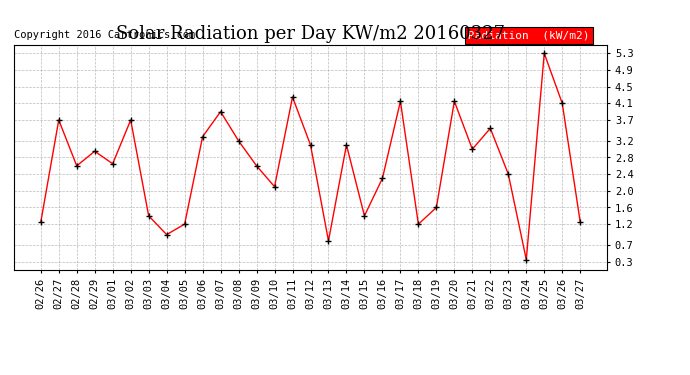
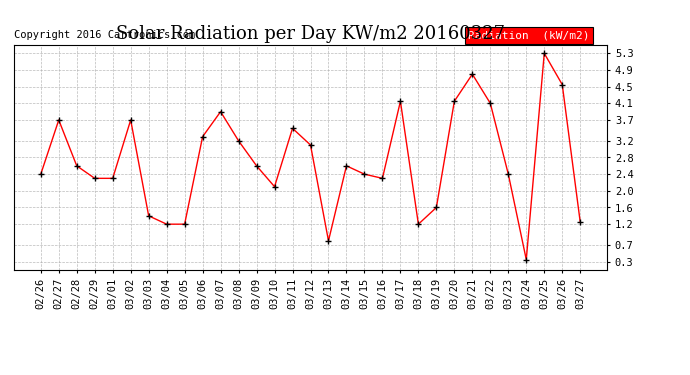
02/26: 1.25 -> 2.40
02/29: 2.95 -> 2.30
03/01: 2.65 -> 2.30
03/04: 0.95 -> 1.20
03/11: 4.25 -> 3.50
03/14: 3.10 -> 2.60
03/15: 1.40 -> 2.40
03/21: 3.00 -> 4.80
03/22: 3.50 -> 4.10
03/26: 4.10 -> 4.55
